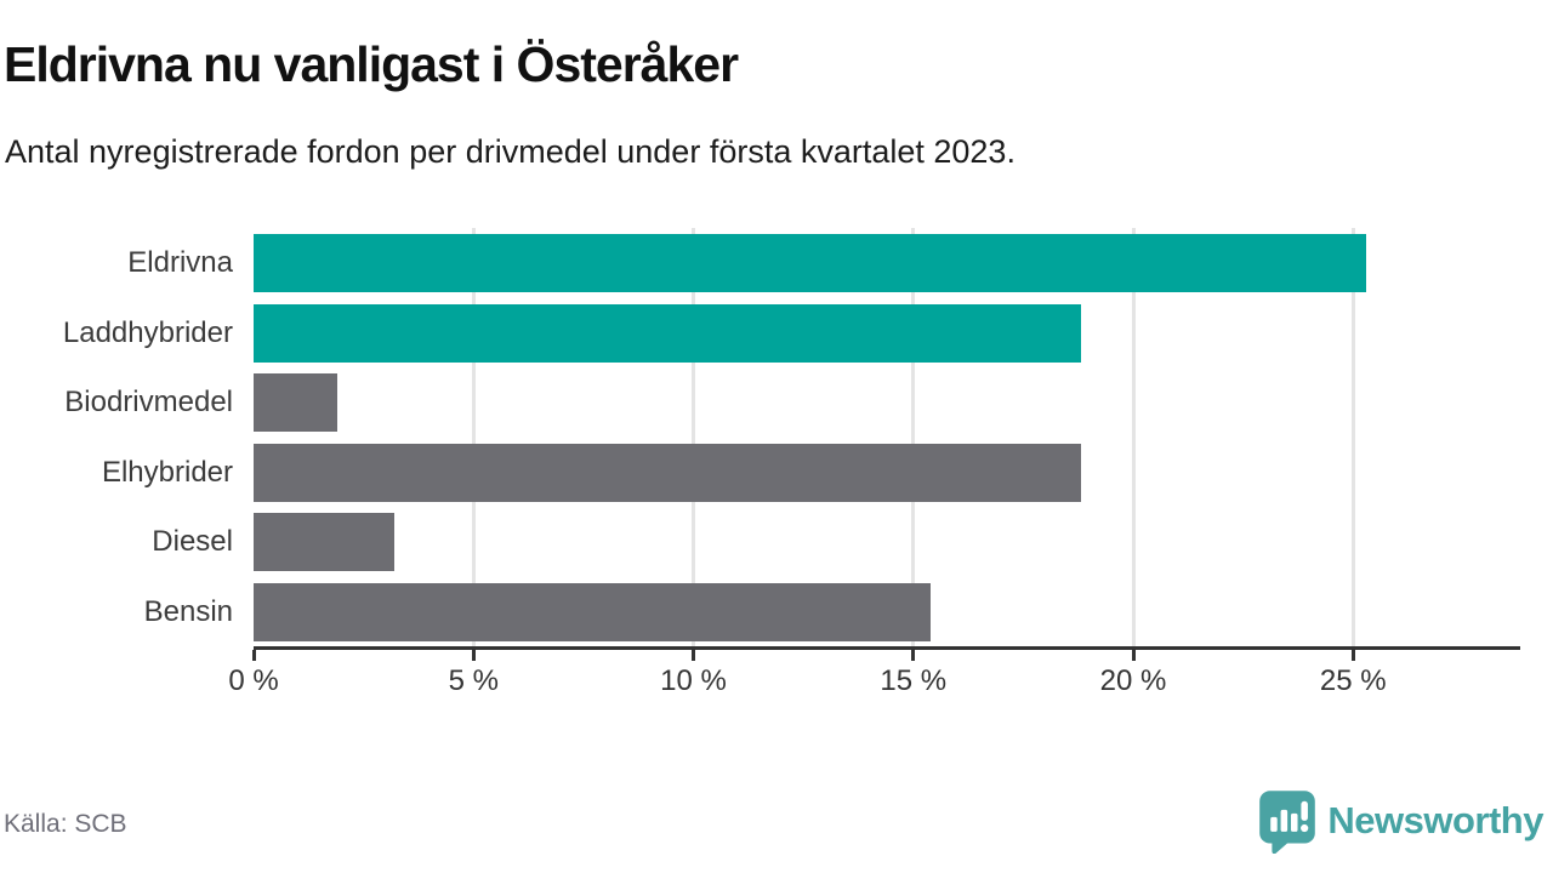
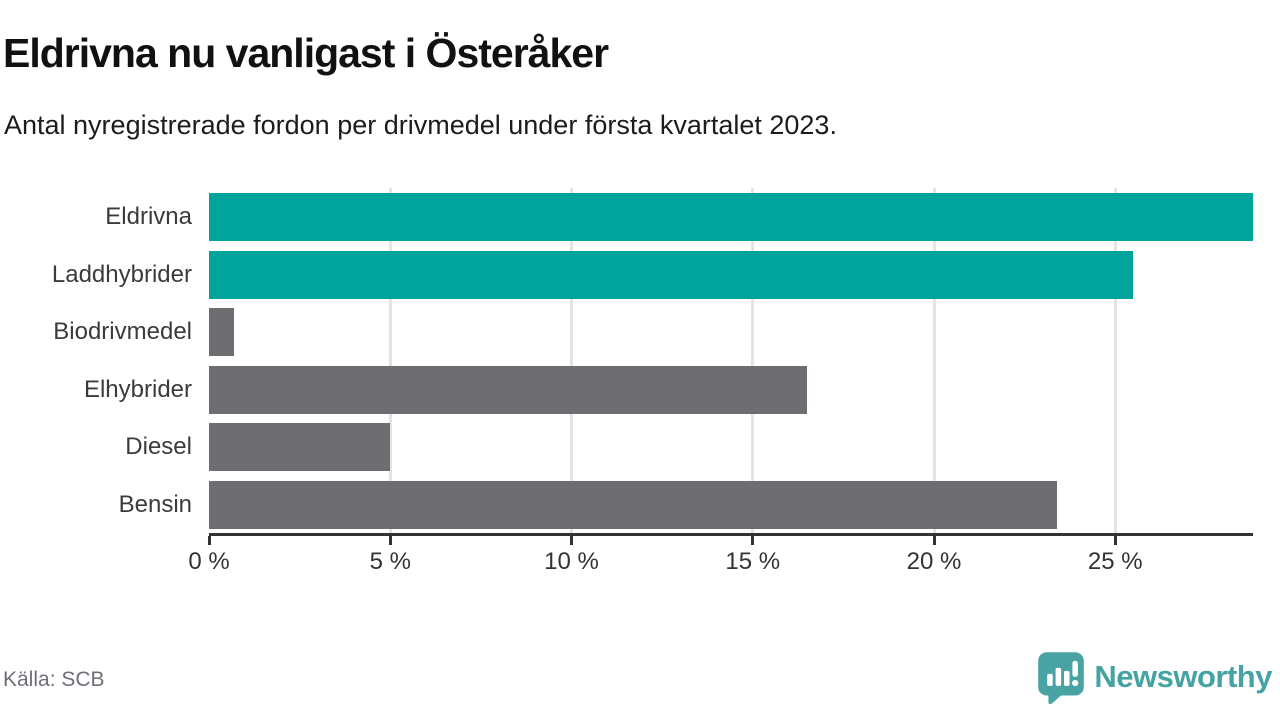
Eldrivna: 25.3% -> 28.8%
Laddhybrider: 18.8% -> 25.5%
Biodrivmedel: 1.9% -> 0.7%
Elhybrider: 18.8% -> 16.5%
Diesel: 3.2% -> 5.0%
Bensin: 15.4% -> 23.4%
